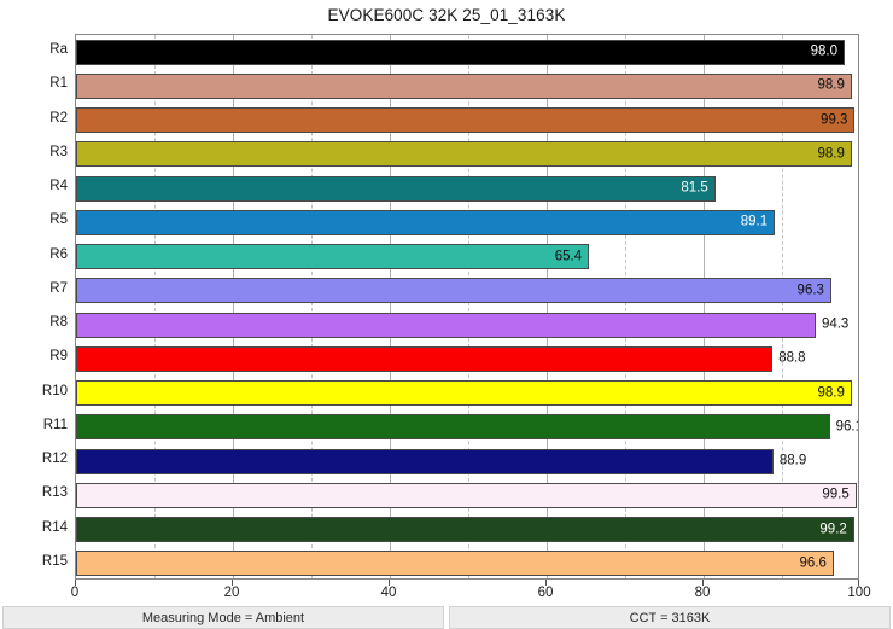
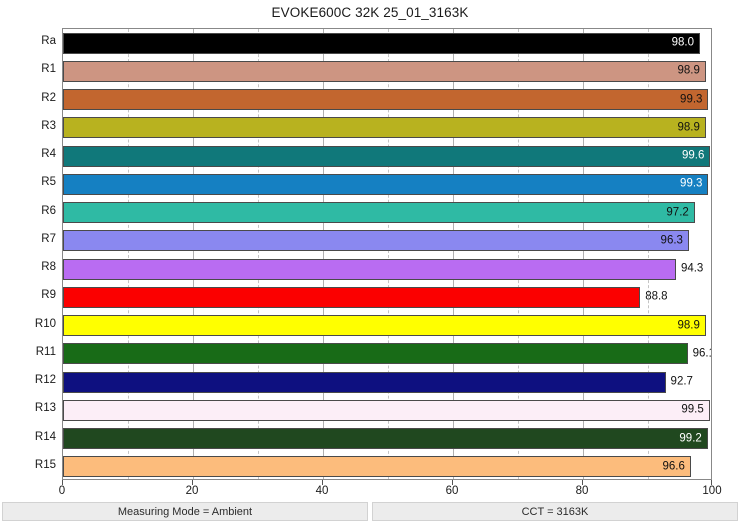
R4: 81.5 -> 99.6
R5: 89.1 -> 99.3
R6: 65.4 -> 97.2
R12: 88.9 -> 92.7
